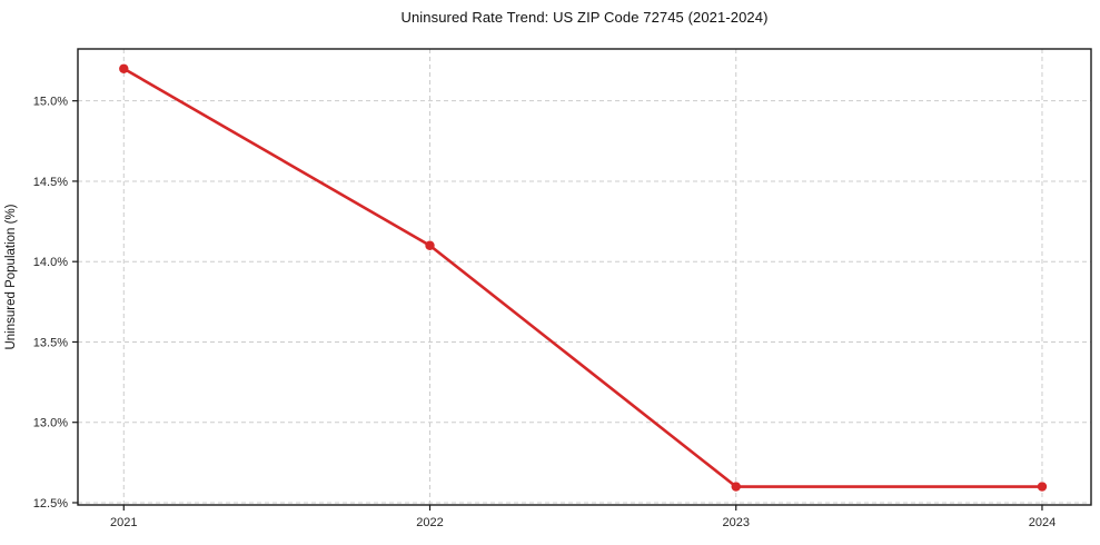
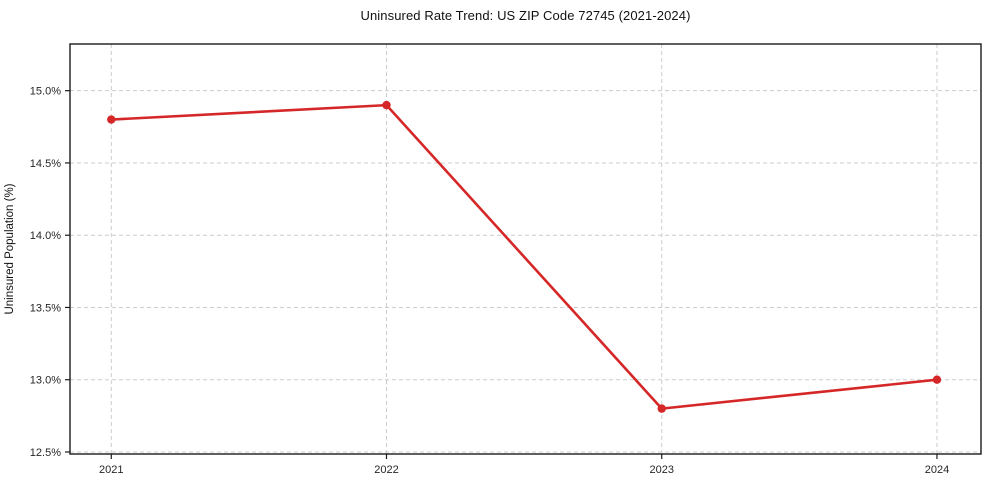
2021: 15.2% -> 14.8%
2022: 14.1% -> 14.9%
2023: 12.6% -> 12.8%
2024: 12.6% -> 13.0%
